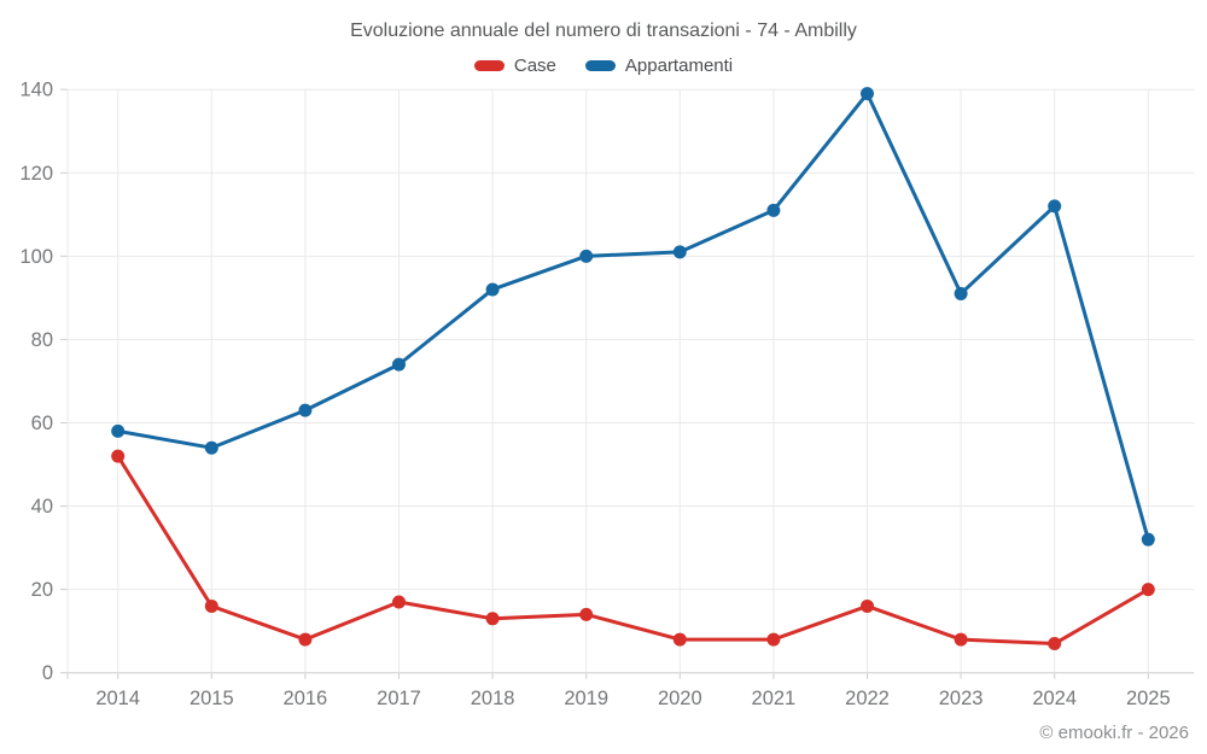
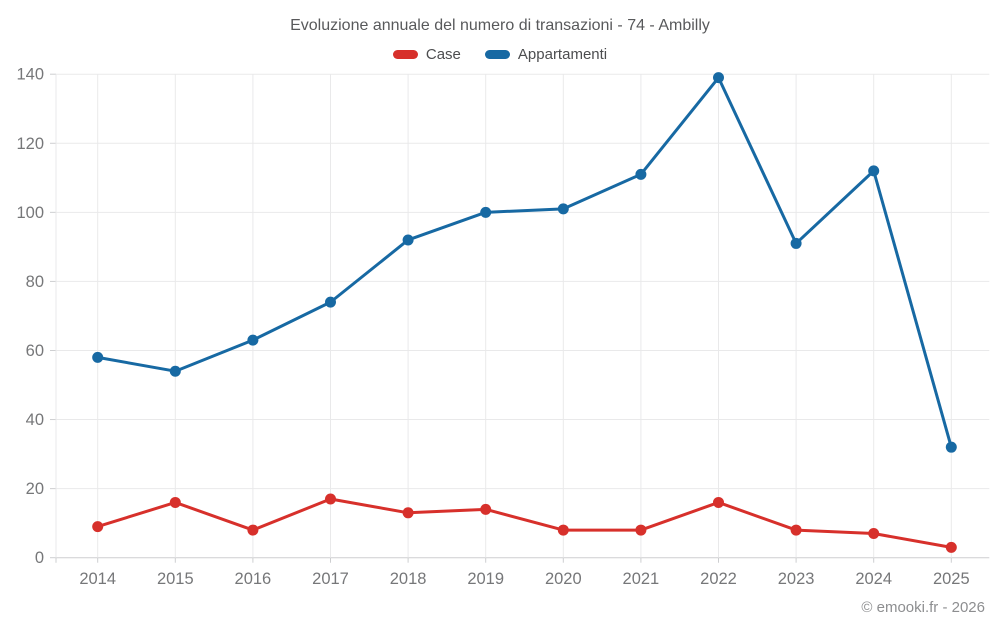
Case/2014: 52 -> 9
Case/2025: 20 -> 3
